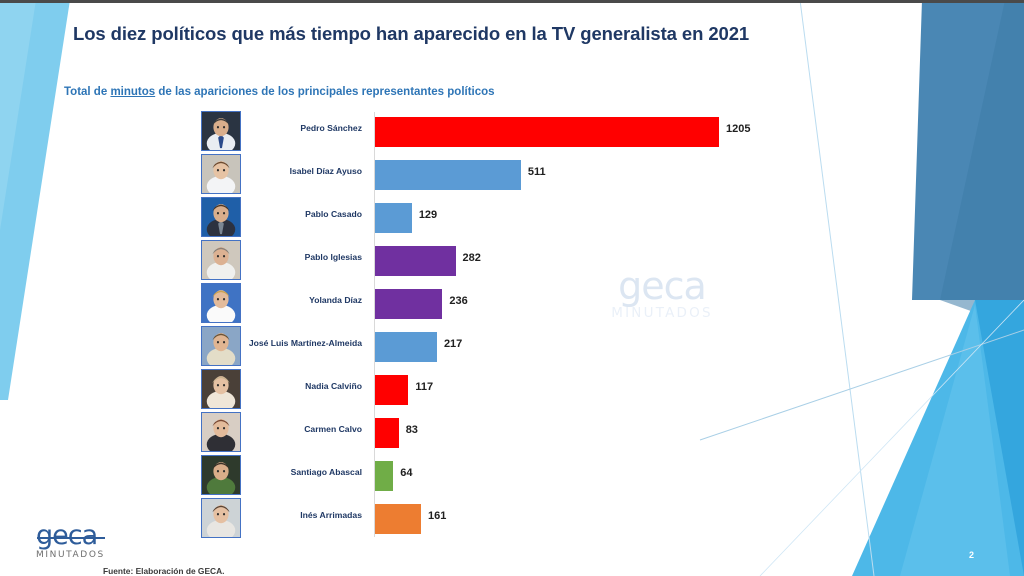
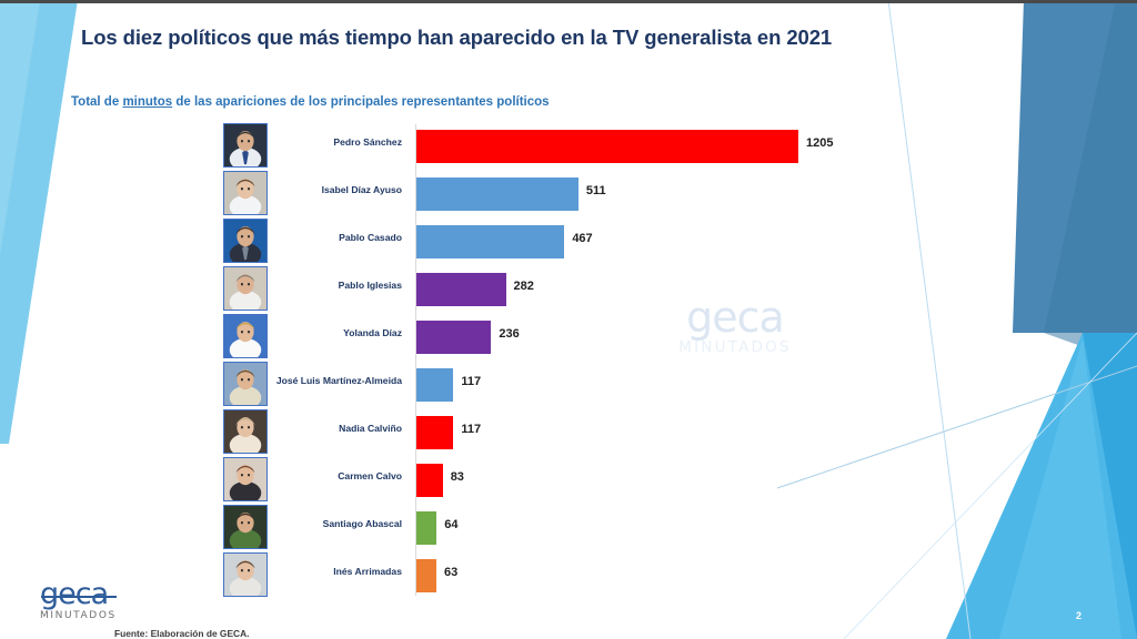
Pablo Casado: 129 -> 467
José Luis Martínez-Almeida: 217 -> 117
Inés Arrimadas: 161 -> 63
